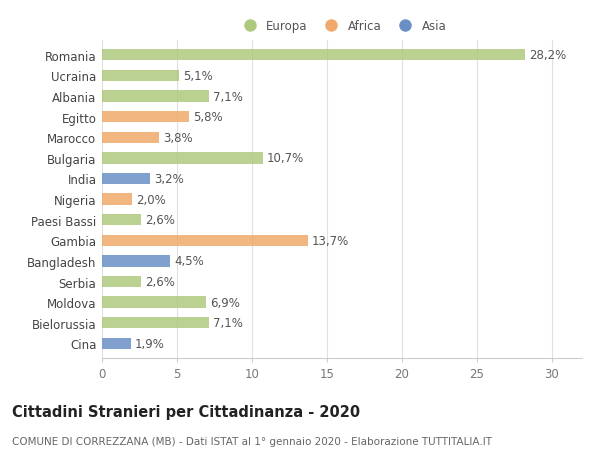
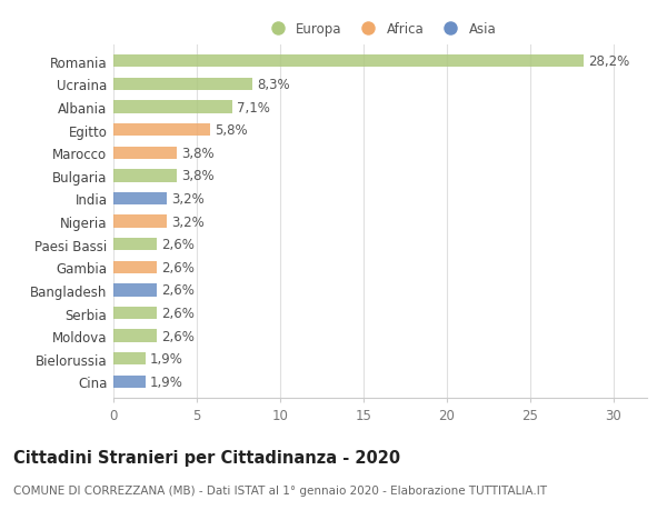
Ucraina: 5,1% -> 8,3%
Bulgaria: 10,7% -> 3,8%
Nigeria: 2,0% -> 3,2%
Gambia: 13,7% -> 2,6%
Bangladesh: 4,5% -> 2,6%
Moldova: 6,9% -> 2,6%
Bielorussia: 7,1% -> 1,9%
